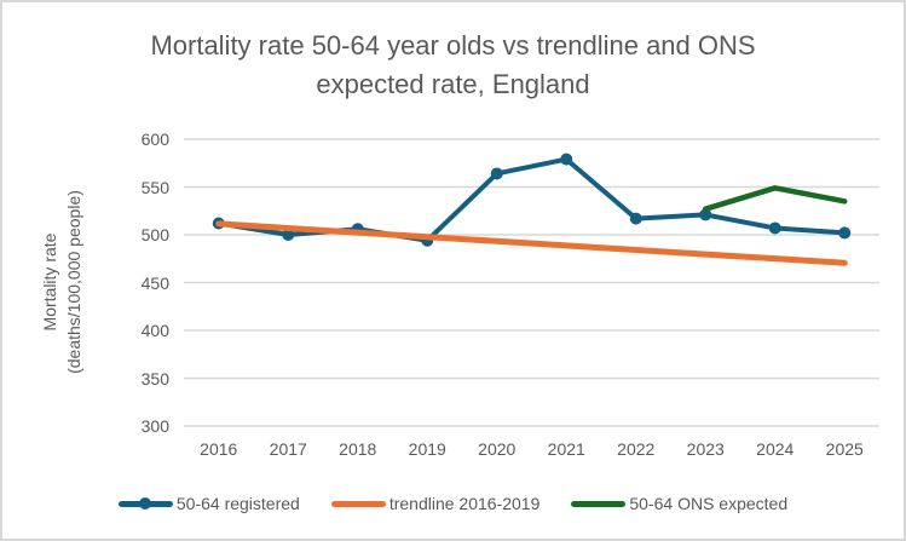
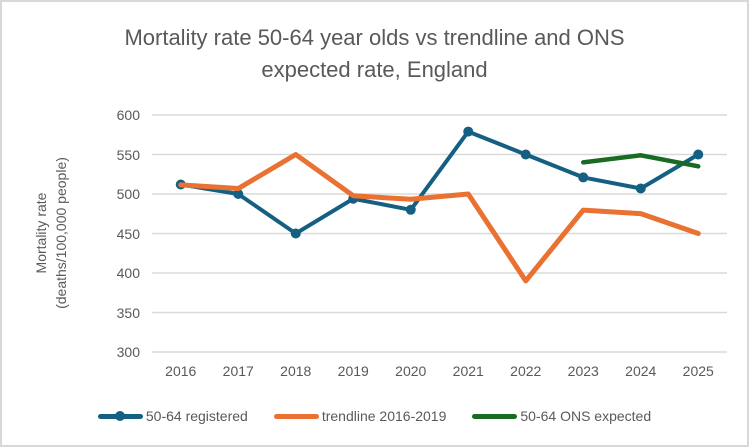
50-64 registered/2018: 510 -> 450
trendline 2016-2019/2018: 500 -> 550
50-64 registered/2020: 560 -> 480
trendline 2016-2019/2021: 490 -> 500
50-64 registered/2022: 520 -> 550
trendline 2016-2019/2022: 480 -> 390
50-64 ONS expected/2023: 530 -> 540
50-64 registered/2025: 500 -> 550
trendline 2016-2019/2025: 470 -> 450
